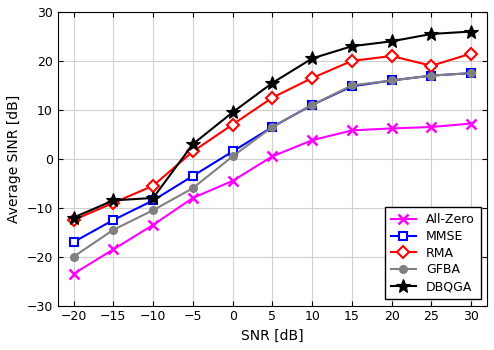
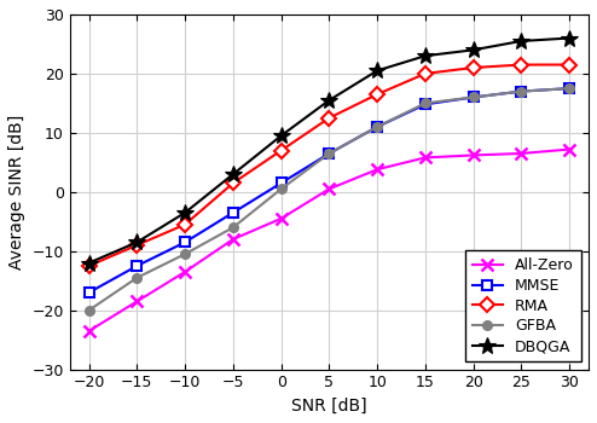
DBQGA/−10: -8.0 -> -3.5
RMA/25: 19.0 -> 21.5
